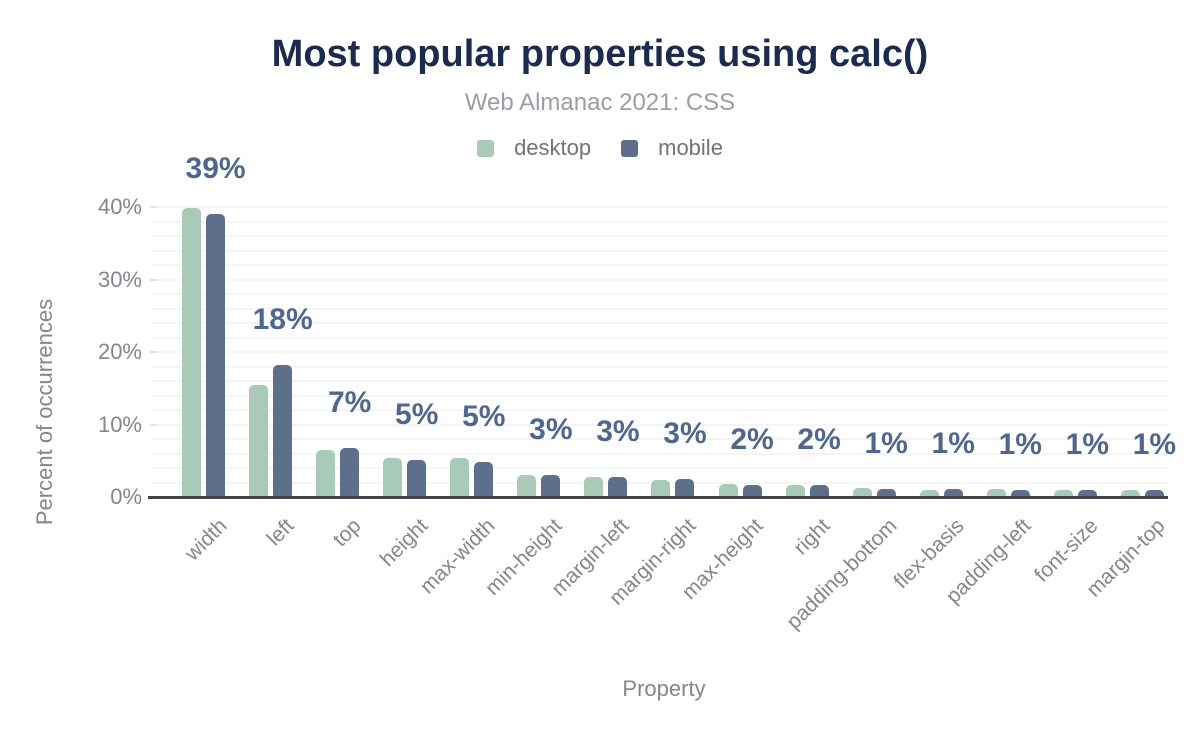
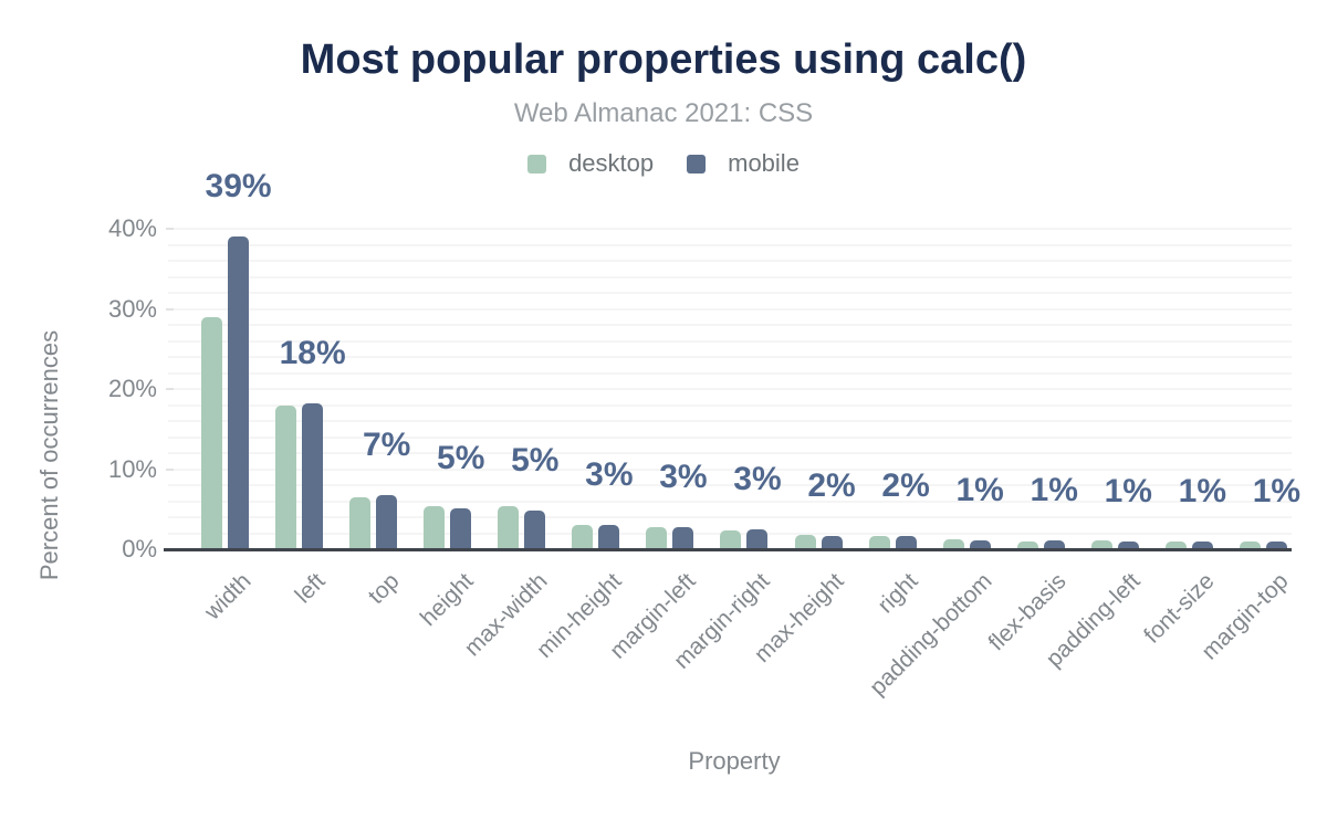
desktop/width: 40% -> 29%
desktop/left: 15% -> 18%
